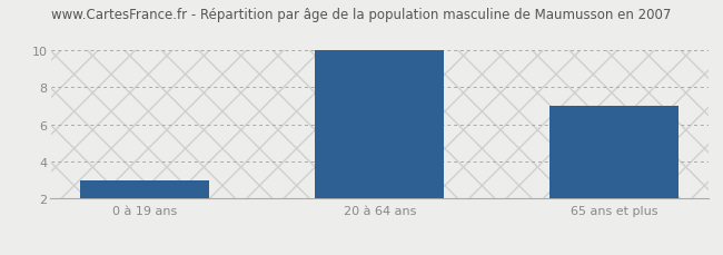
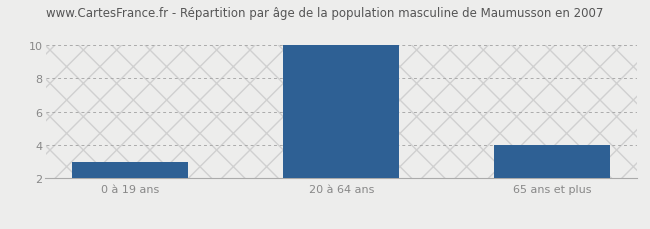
65 ans et plus: 7 -> 4
